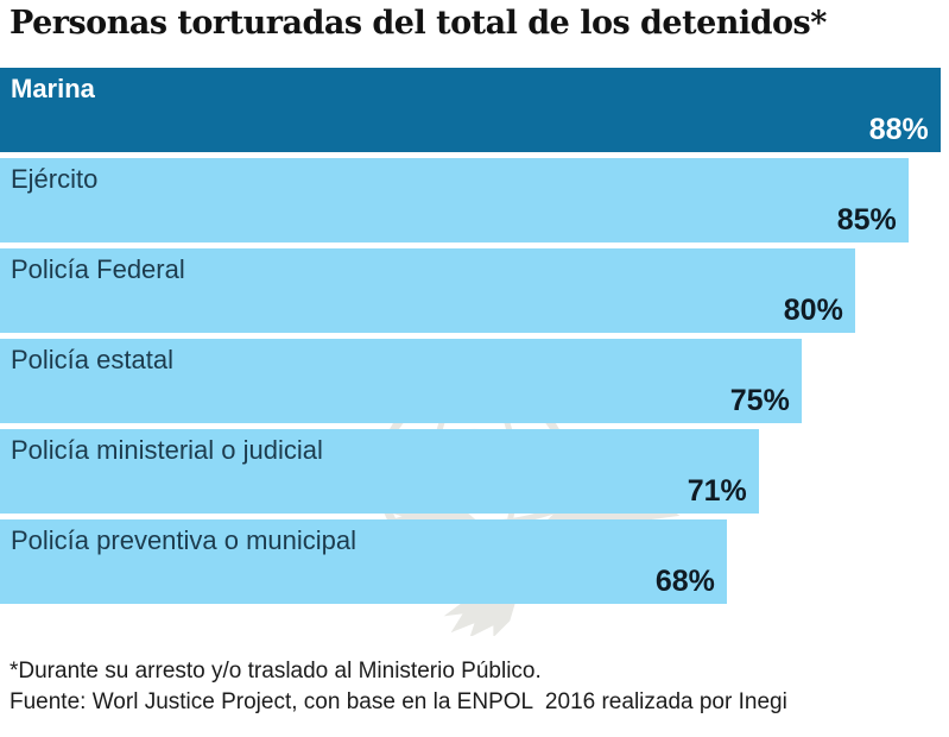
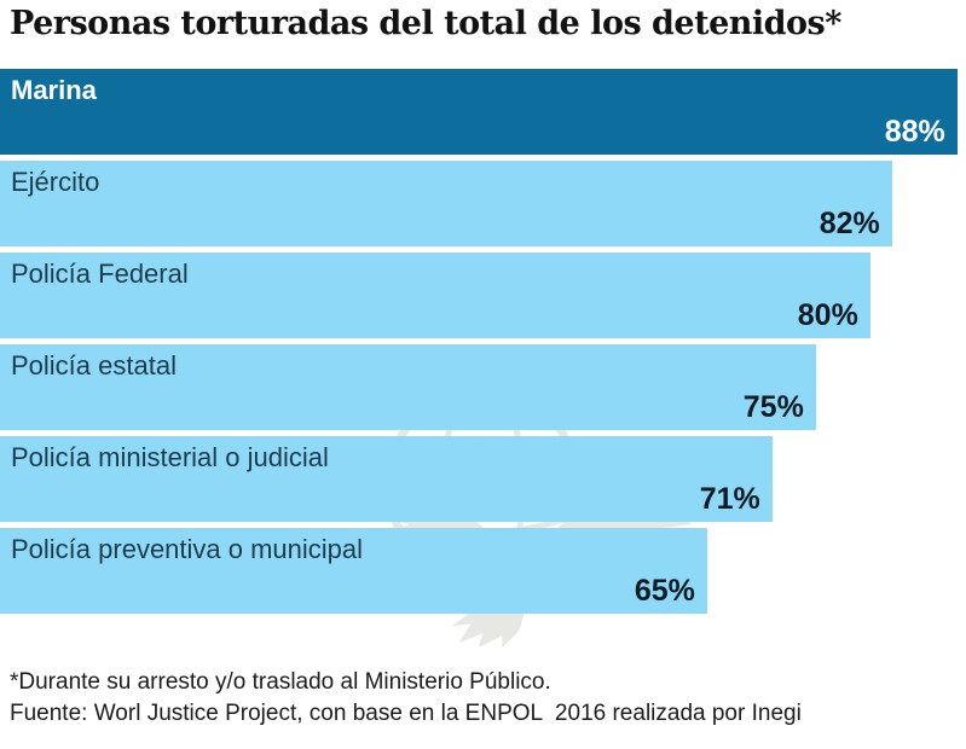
Ejército: 85% -> 82%
Policía preventiva o municipal: 68% -> 65%
